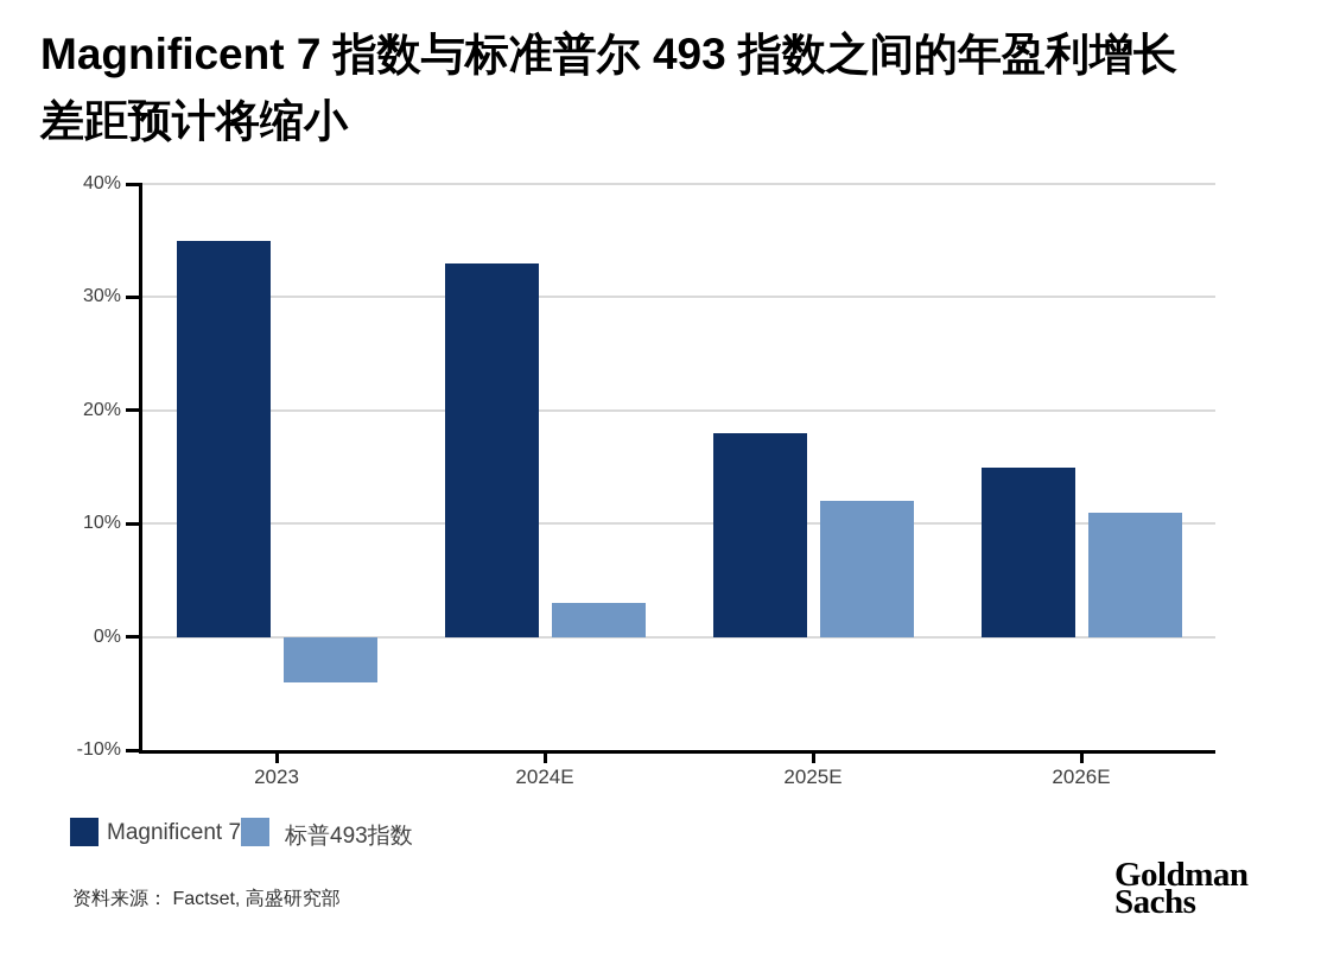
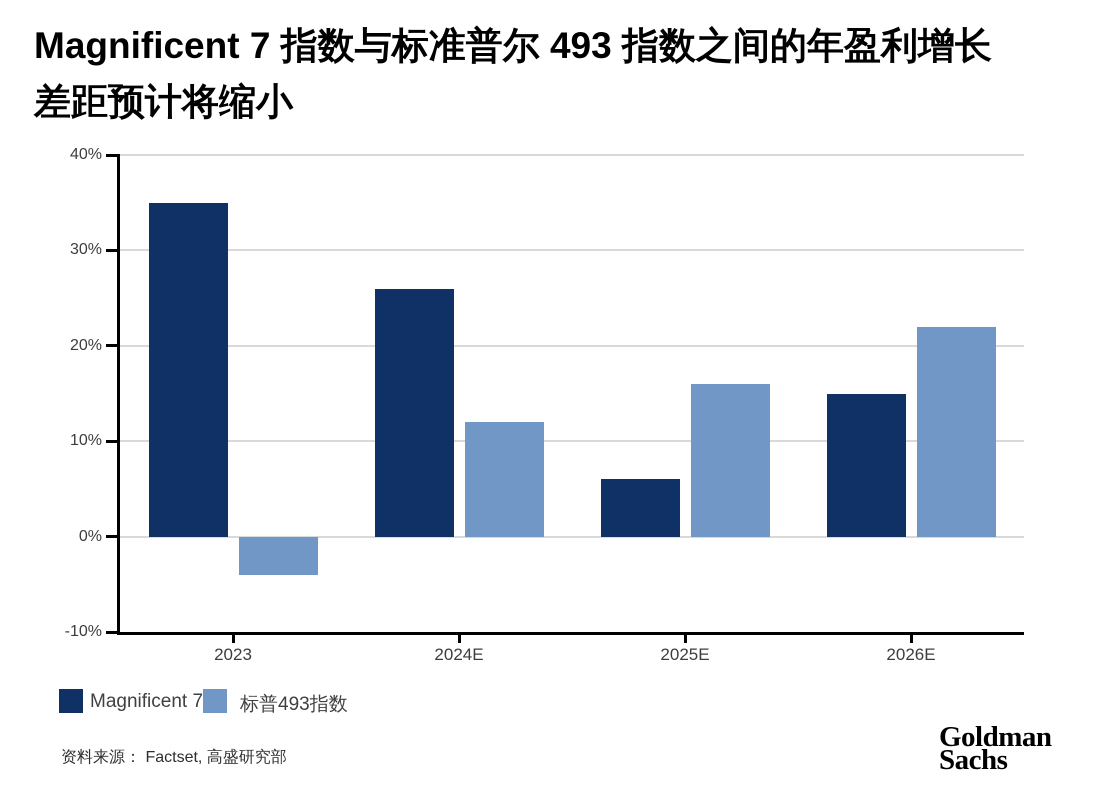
Magnificent 7/2024E: 33% -> 26%
标普493指数/2024E: 3% -> 12%
Magnificent 7/2025E: 18% -> 6%
标普493指数/2025E: 12% -> 16%
标普493指数/2026E: 11% -> 22%
